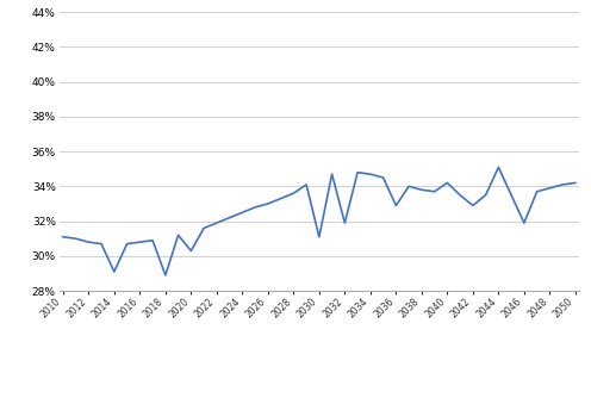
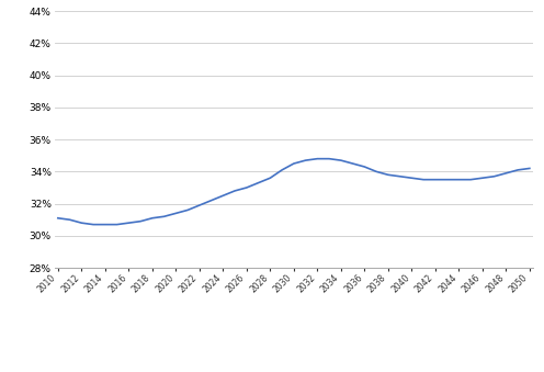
2014: 29.1% -> 30.7%
2018: 28.9% -> 31.1%
2020: 30.3% -> 31.4%
2030: 31.1% -> 34.5%
2032: 31.9% -> 34.8%
2036: 32.9% -> 34.3%
2040: 34.2% -> 33.6%
2042: 32.9% -> 33.5%
2044: 35.1% -> 33.5%
2046: 31.9% -> 33.6%
